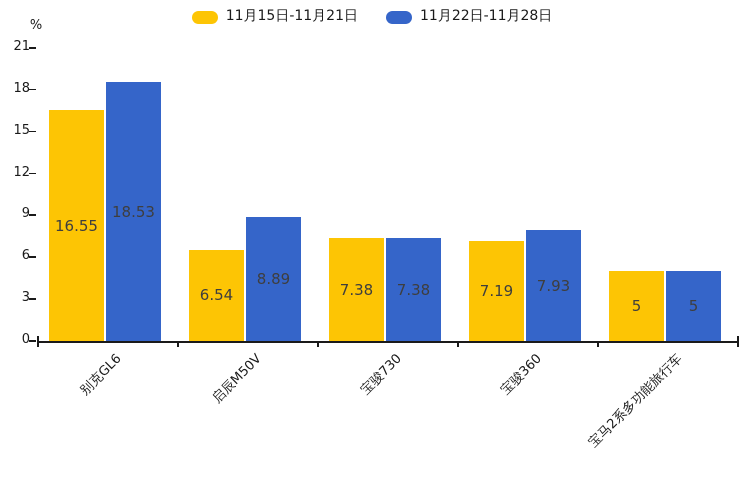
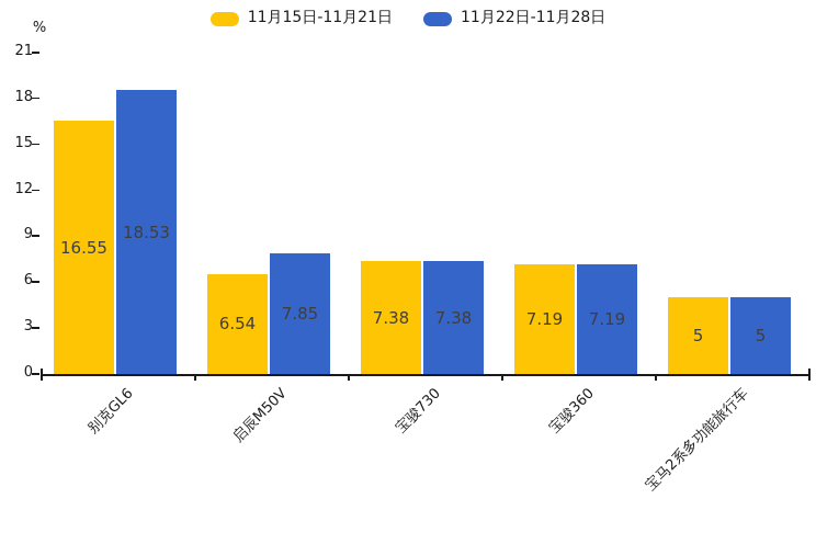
11月22日-11月28日/启辰M50V: 8.89 -> 7.85
11月22日-11月28日/宝骏360: 7.93 -> 7.19
